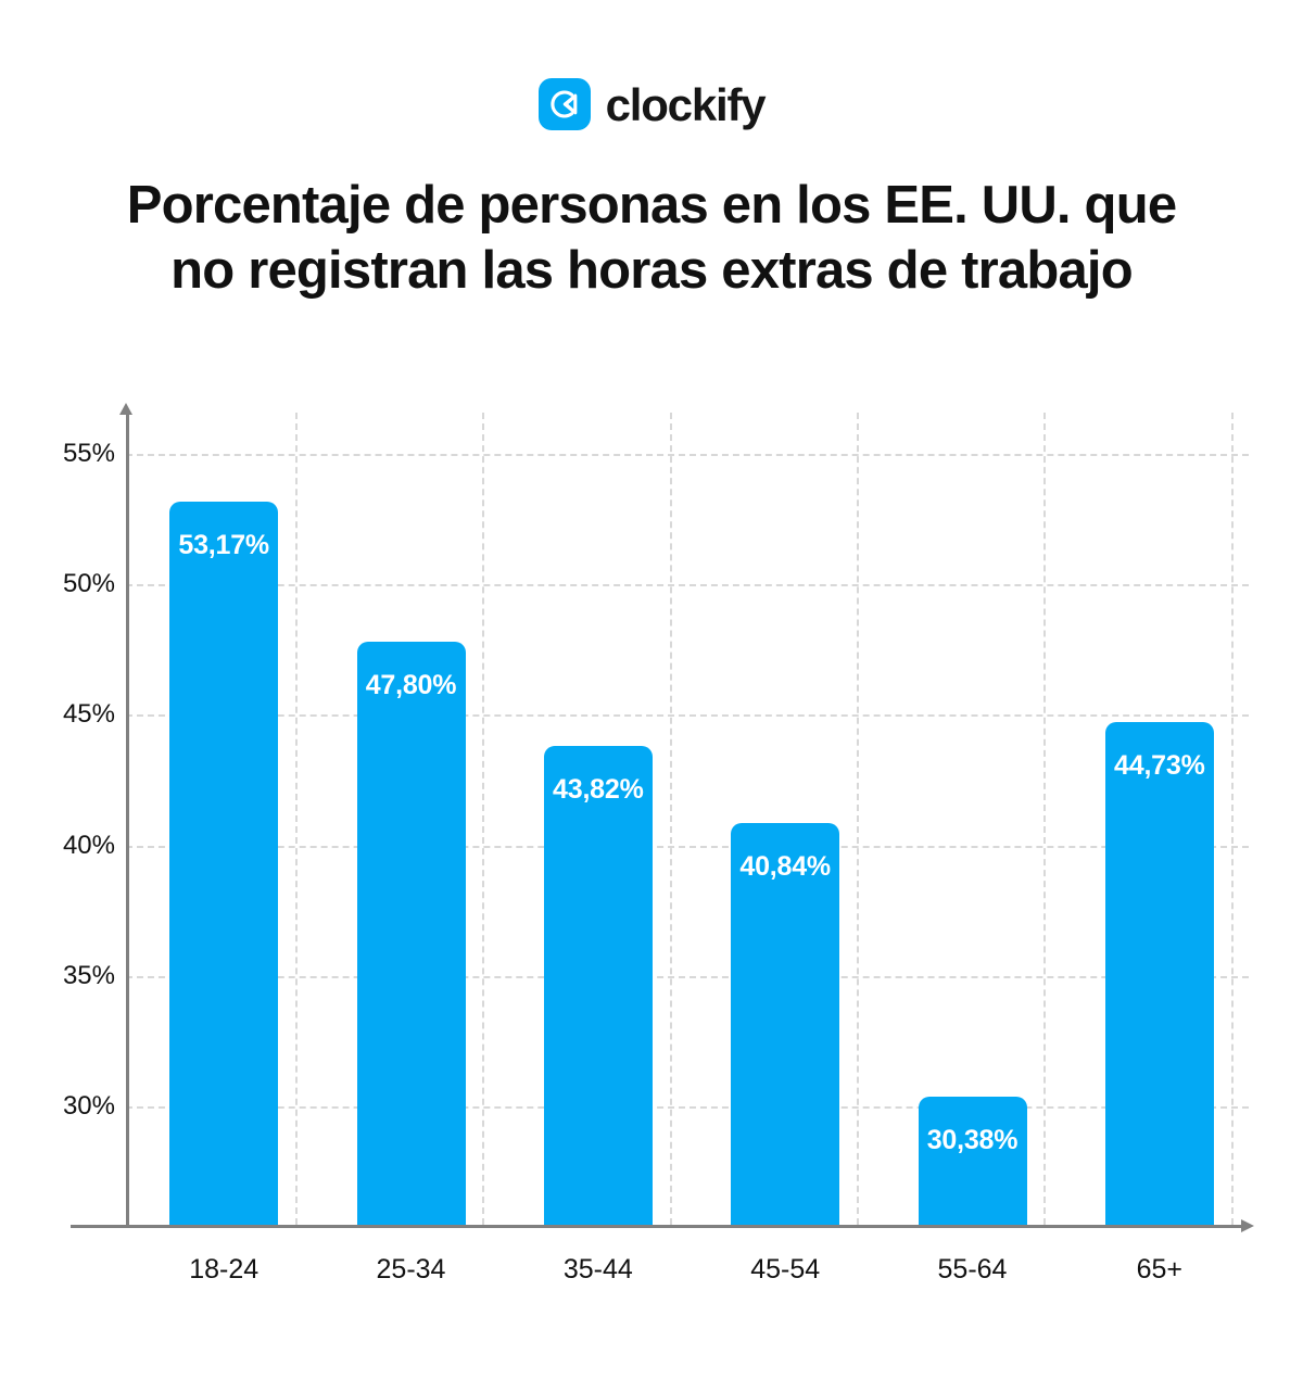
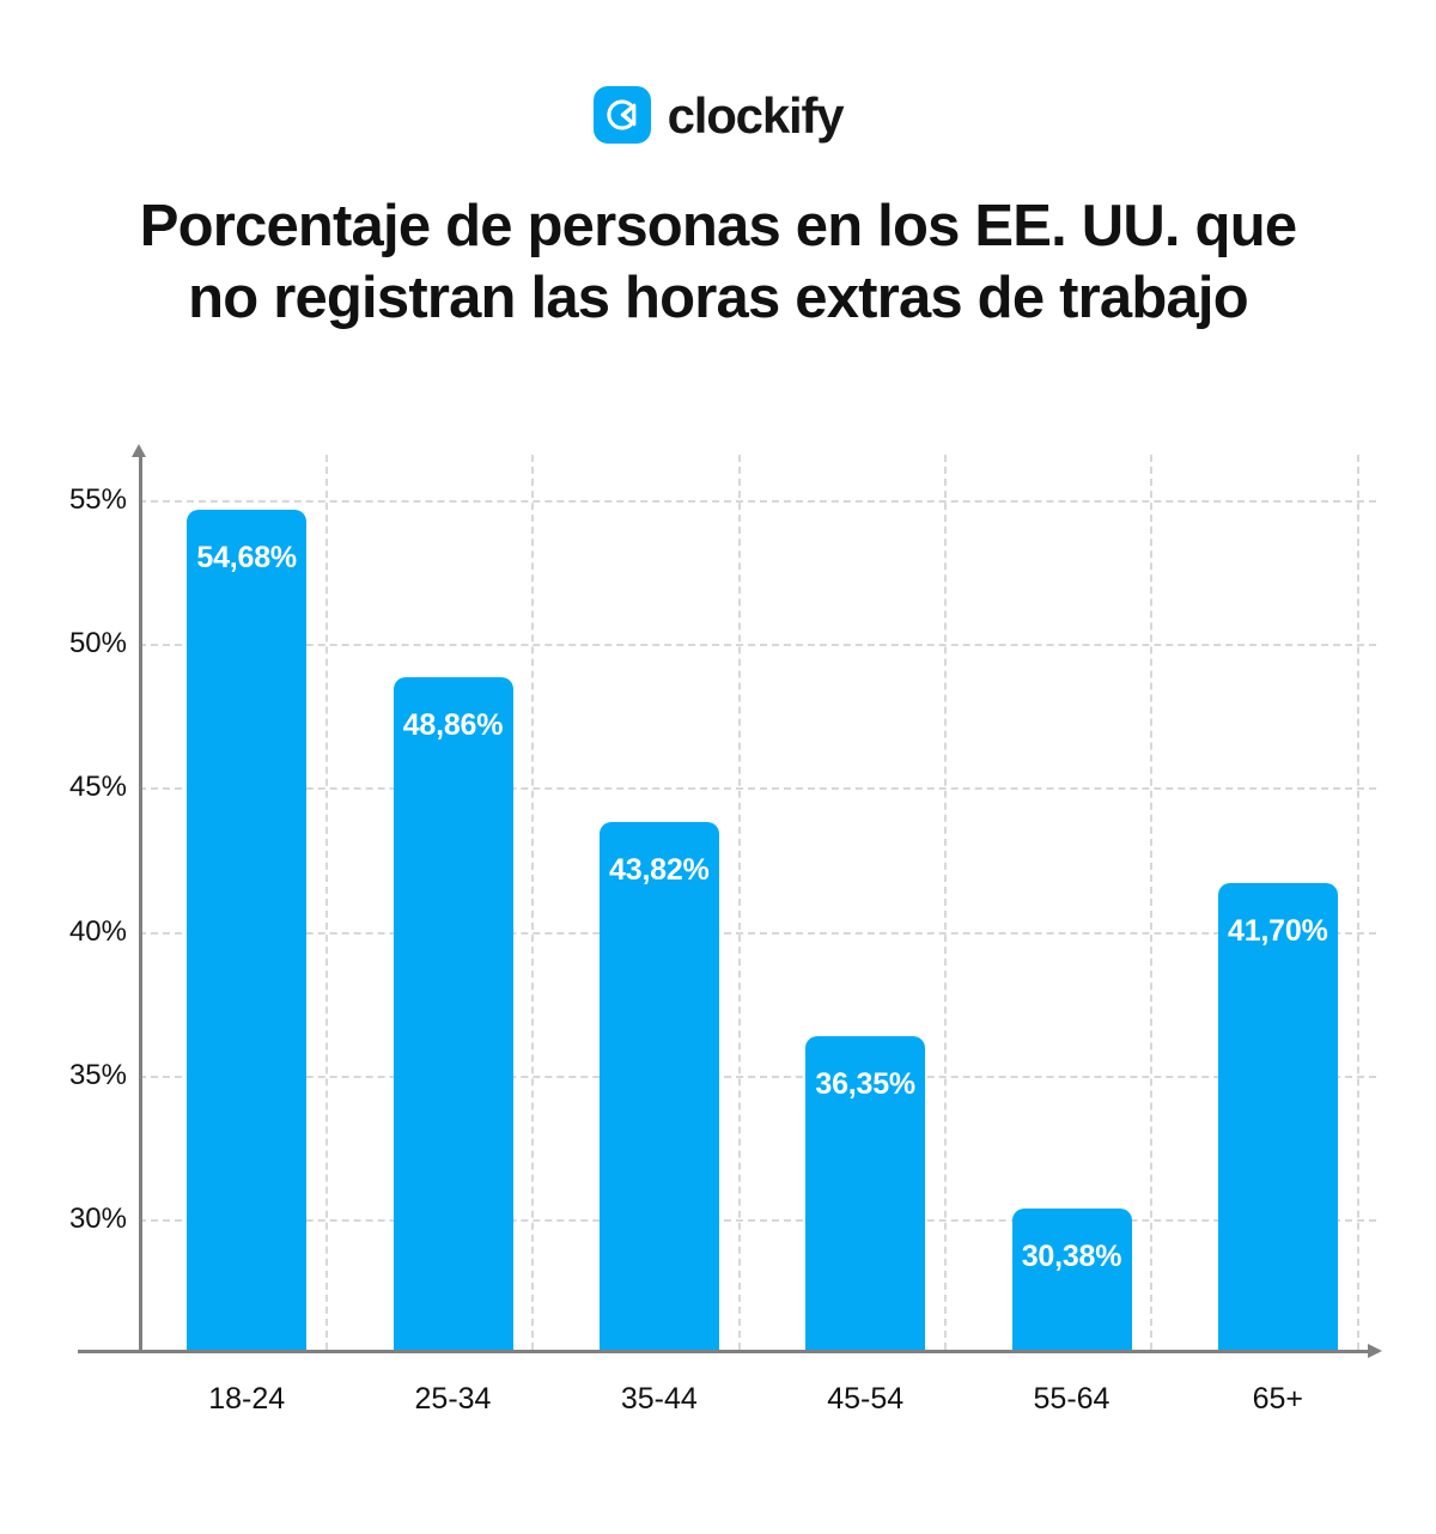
18-24: 53,17% -> 54,68%
25-34: 47,80% -> 48,86%
45-54: 40,84% -> 36,35%
65+: 44,73% -> 41,70%
